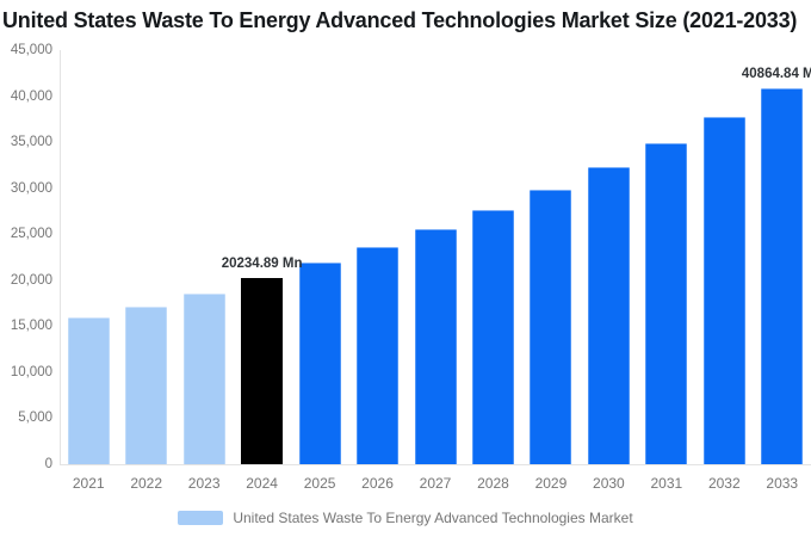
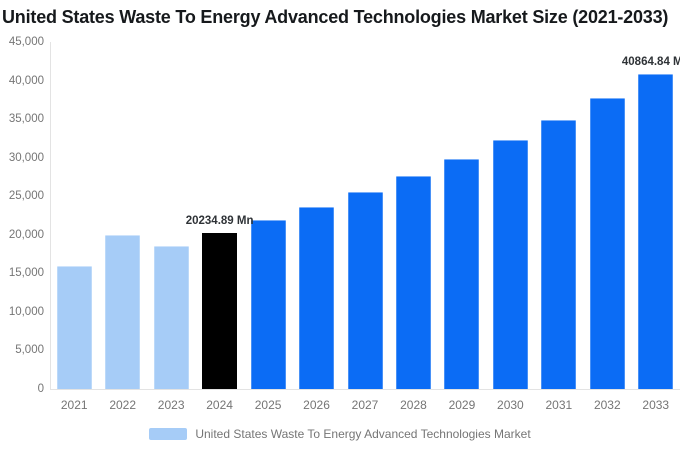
2022: 17000 -> 20000
